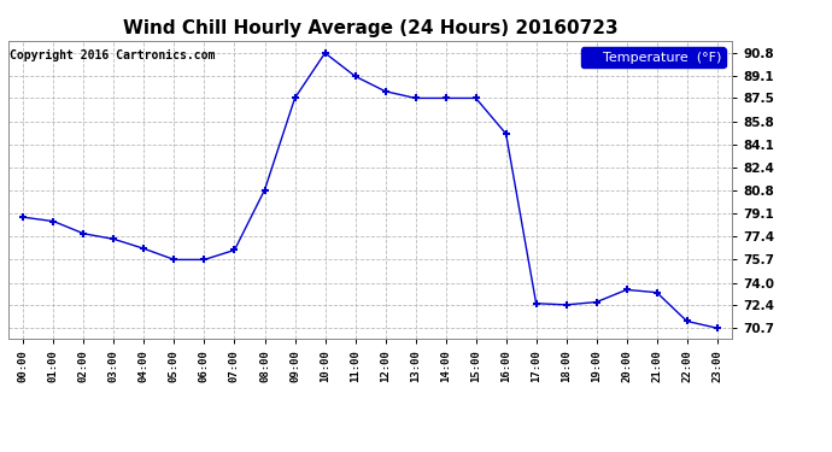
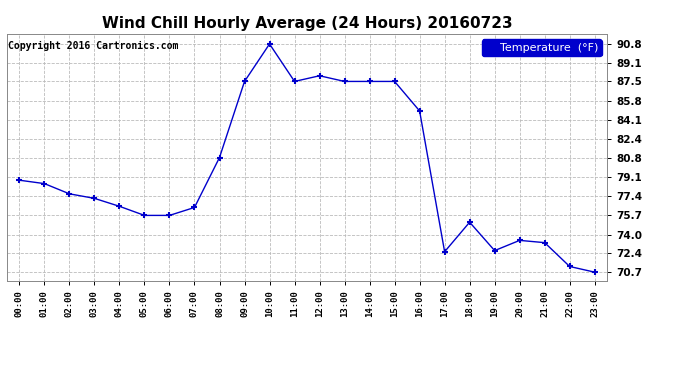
11:00: 89.1 -> 87.5
18:00: 72.4 -> 75.1
